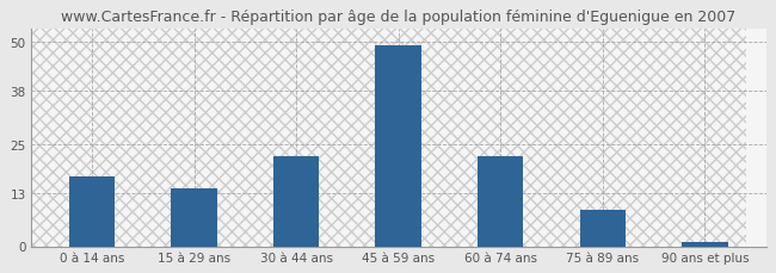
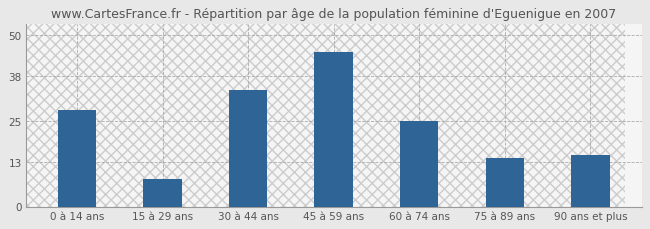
0 à 14 ans: 17 -> 28
15 à 29 ans: 14 -> 8
30 à 44 ans: 22 -> 34
45 à 59 ans: 49 -> 45
60 à 74 ans: 22 -> 25
75 à 89 ans: 9 -> 14
90 ans et plus: 1 -> 15
